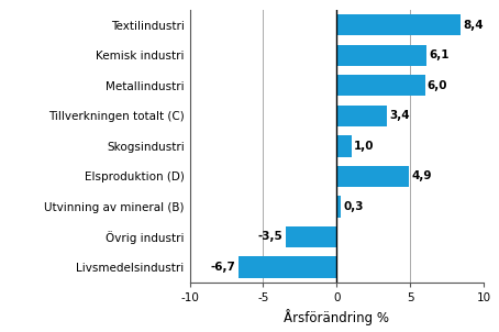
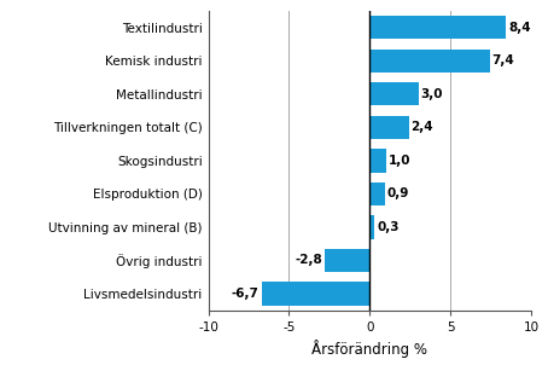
Kemisk industri: 6,1 -> 7,4
Metallindustri: 6,0 -> 3,0
Tillverkningen totalt (C): 3,4 -> 2,4
Elsproduktion (D): 4,9 -> 0,9
Övrig industri: -3,5 -> -2,8
